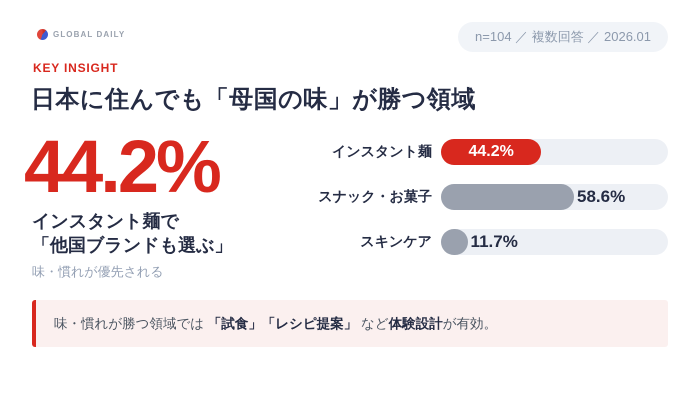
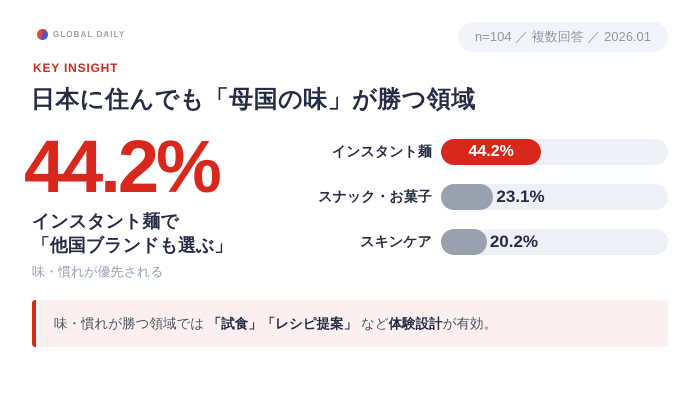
スナック・お菓子: 58.6% -> 23.1%
スキンケア: 11.7% -> 20.2%
